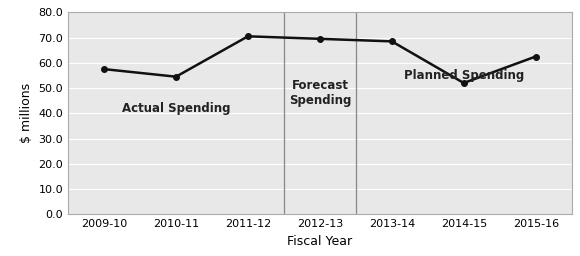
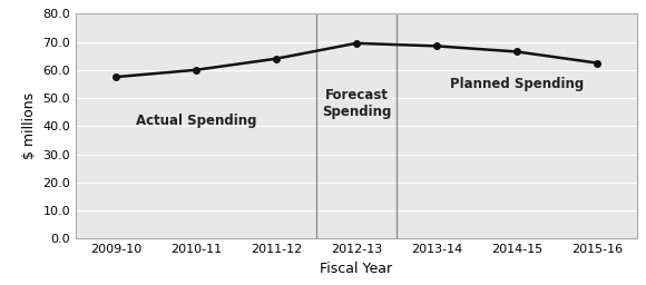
2010-11: 54.5 -> 60.0
2011-12: 70.5 -> 64.0
2014-15: 52.0 -> 66.5
